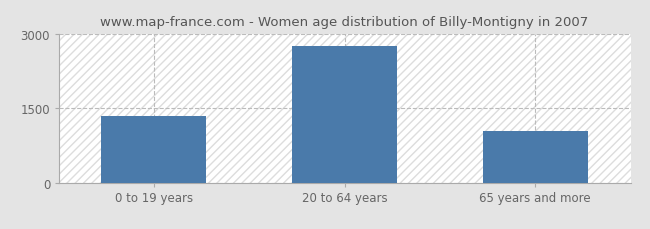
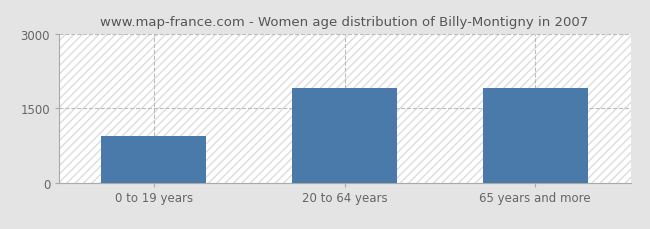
0 to 19 years: 1340 -> 950
20 to 64 years: 2750 -> 1900
65 years and more: 1050 -> 1900
